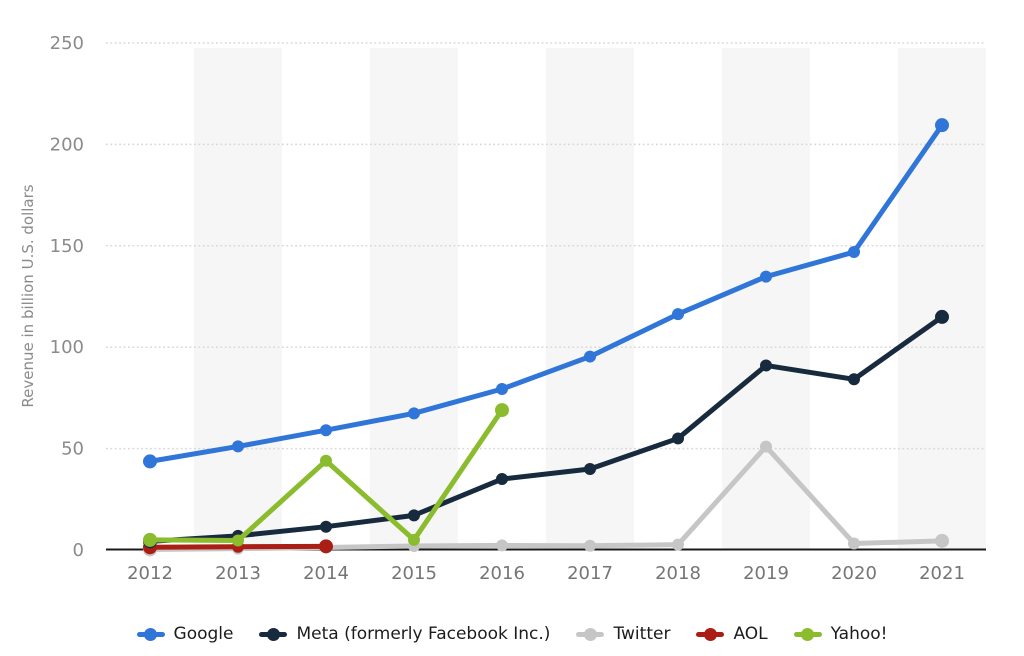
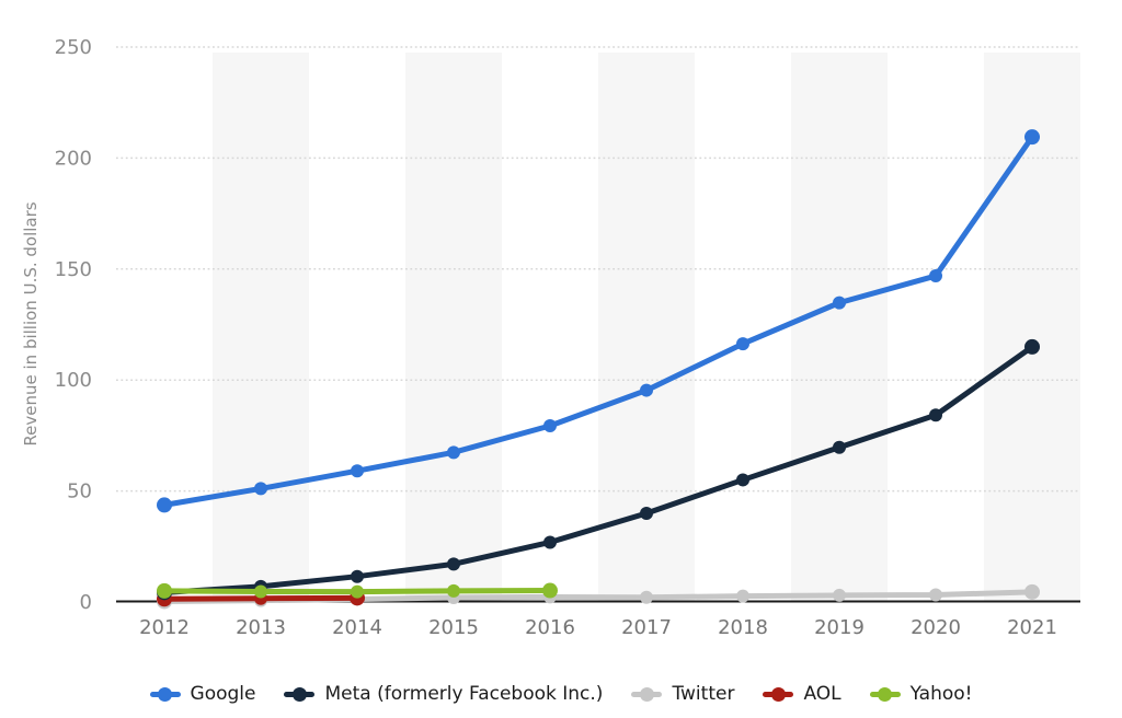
Yahoo!/2014: 44 -> 5
Meta (formerly Facebook Inc.)/2016: 35 -> 27
Yahoo!/2016: 69 -> 5
Meta (formerly Facebook Inc.)/2019: 91 -> 70
Twitter/2019: 51 -> 3
